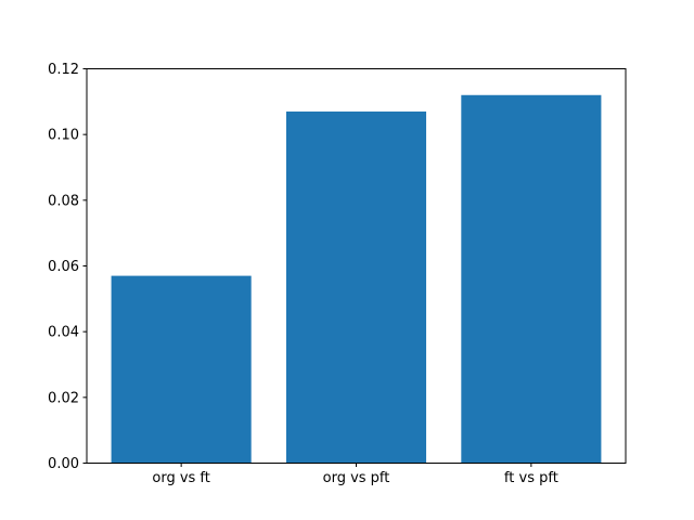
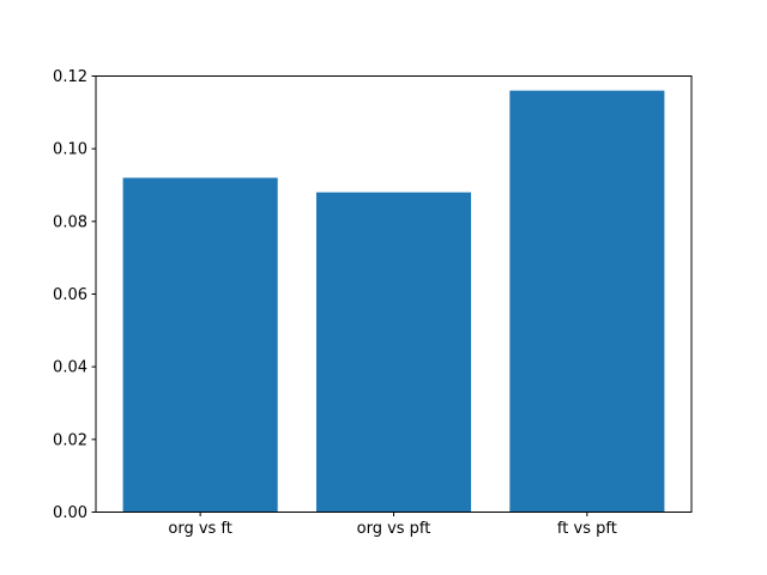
org vs ft: 0.057 -> 0.092
org vs pft: 0.107 -> 0.088
ft vs pft: 0.112 -> 0.116
